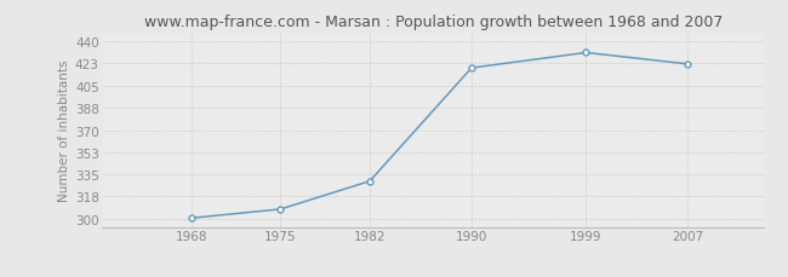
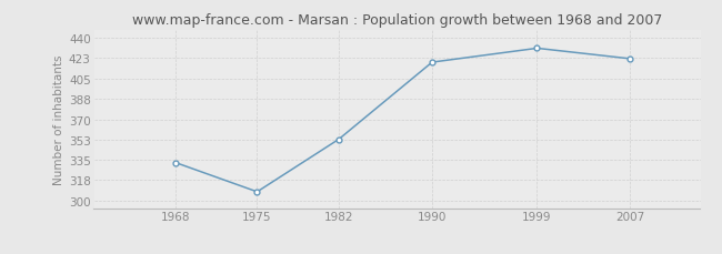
1968: 301 -> 333
1982: 330 -> 353
